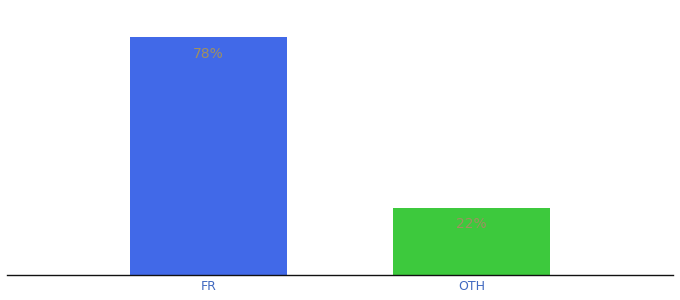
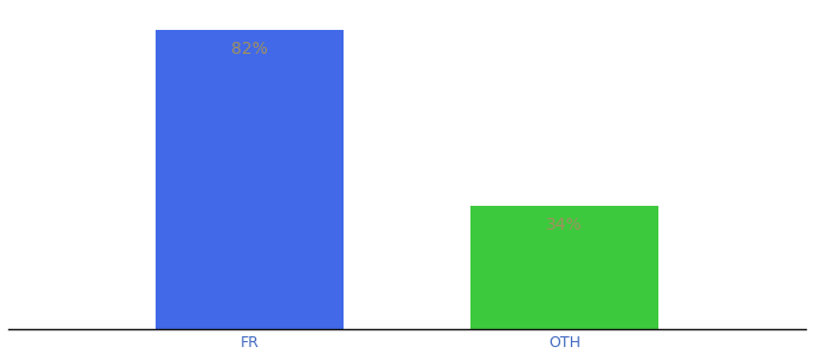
FR: 78% -> 82%
OTH: 22% -> 34%
